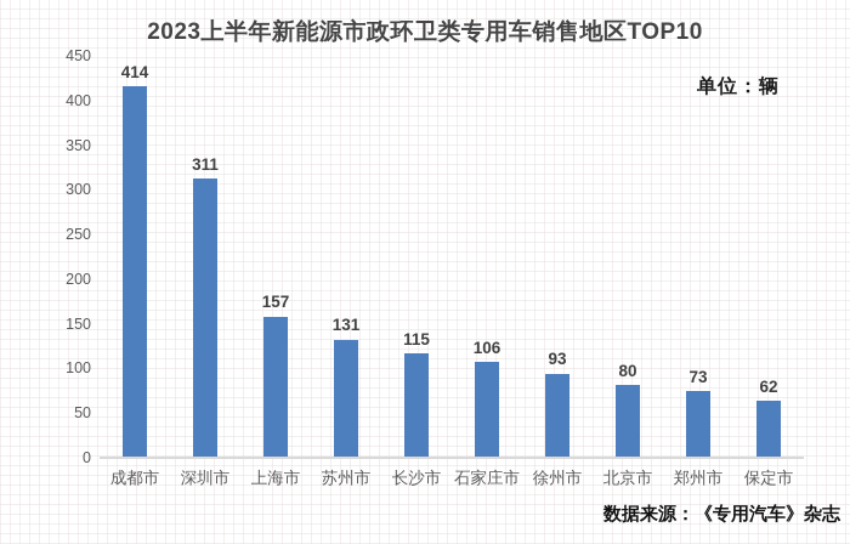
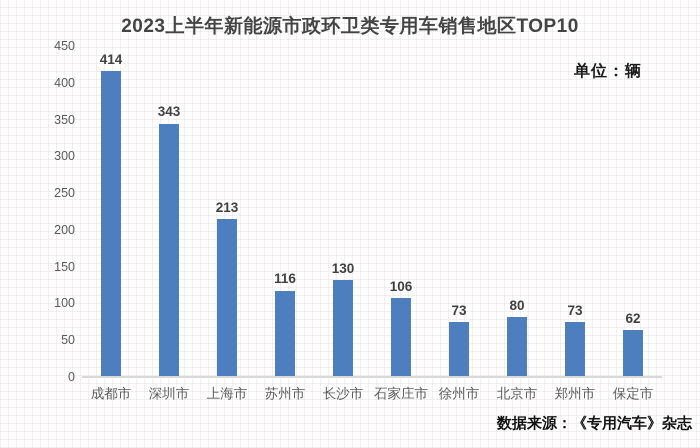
深圳市: 311 -> 343
上海市: 157 -> 213
苏州市: 131 -> 116
长沙市: 115 -> 130
徐州市: 93 -> 73
